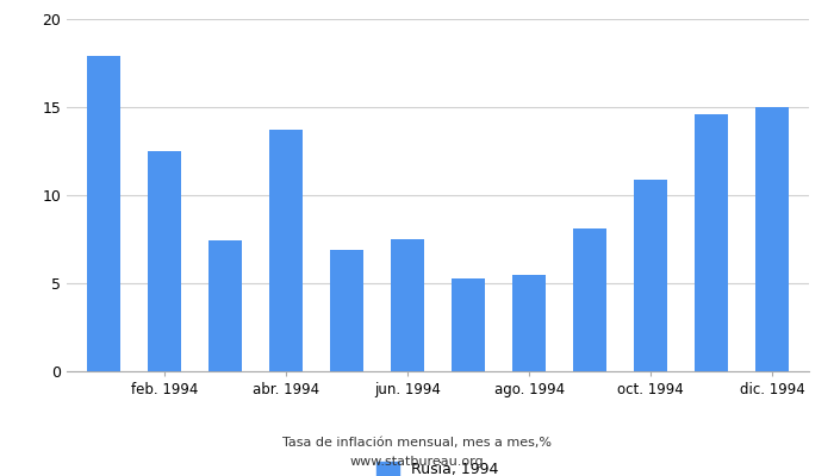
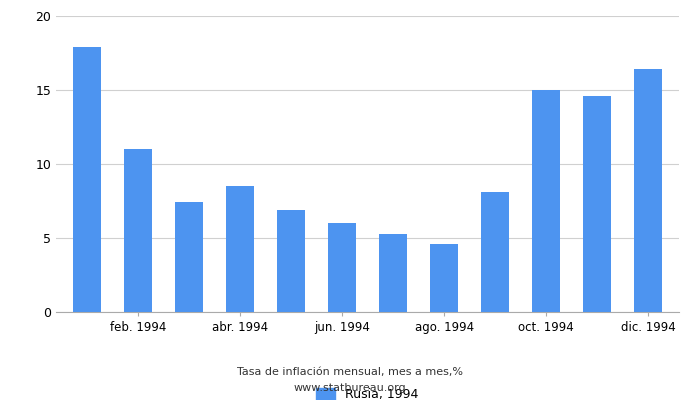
feb. 1994: 12.5 -> 11.0
abr. 1994: 13.7 -> 8.5
jun. 1994: 7.5 -> 6.0
ago. 1994: 5.5 -> 4.6
oct. 1994: 10.9 -> 15.0
dic. 1994: 15.0 -> 16.4
